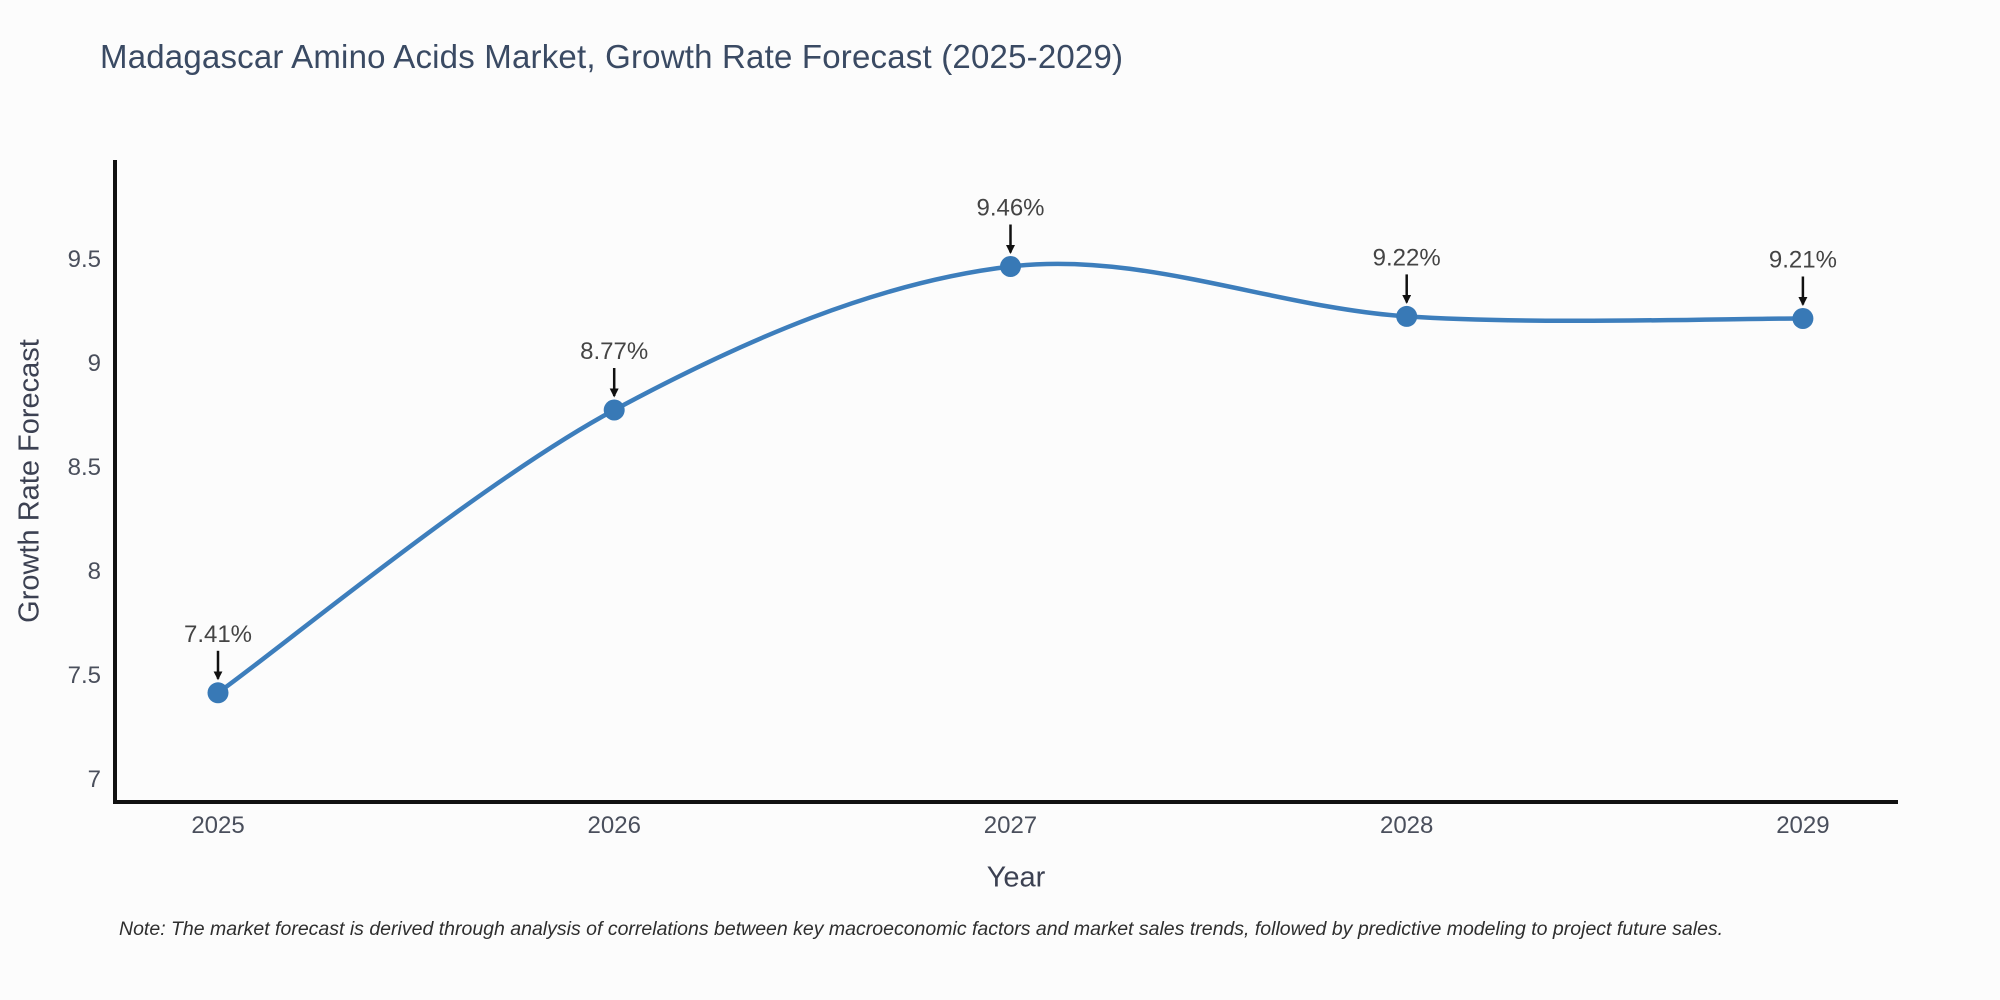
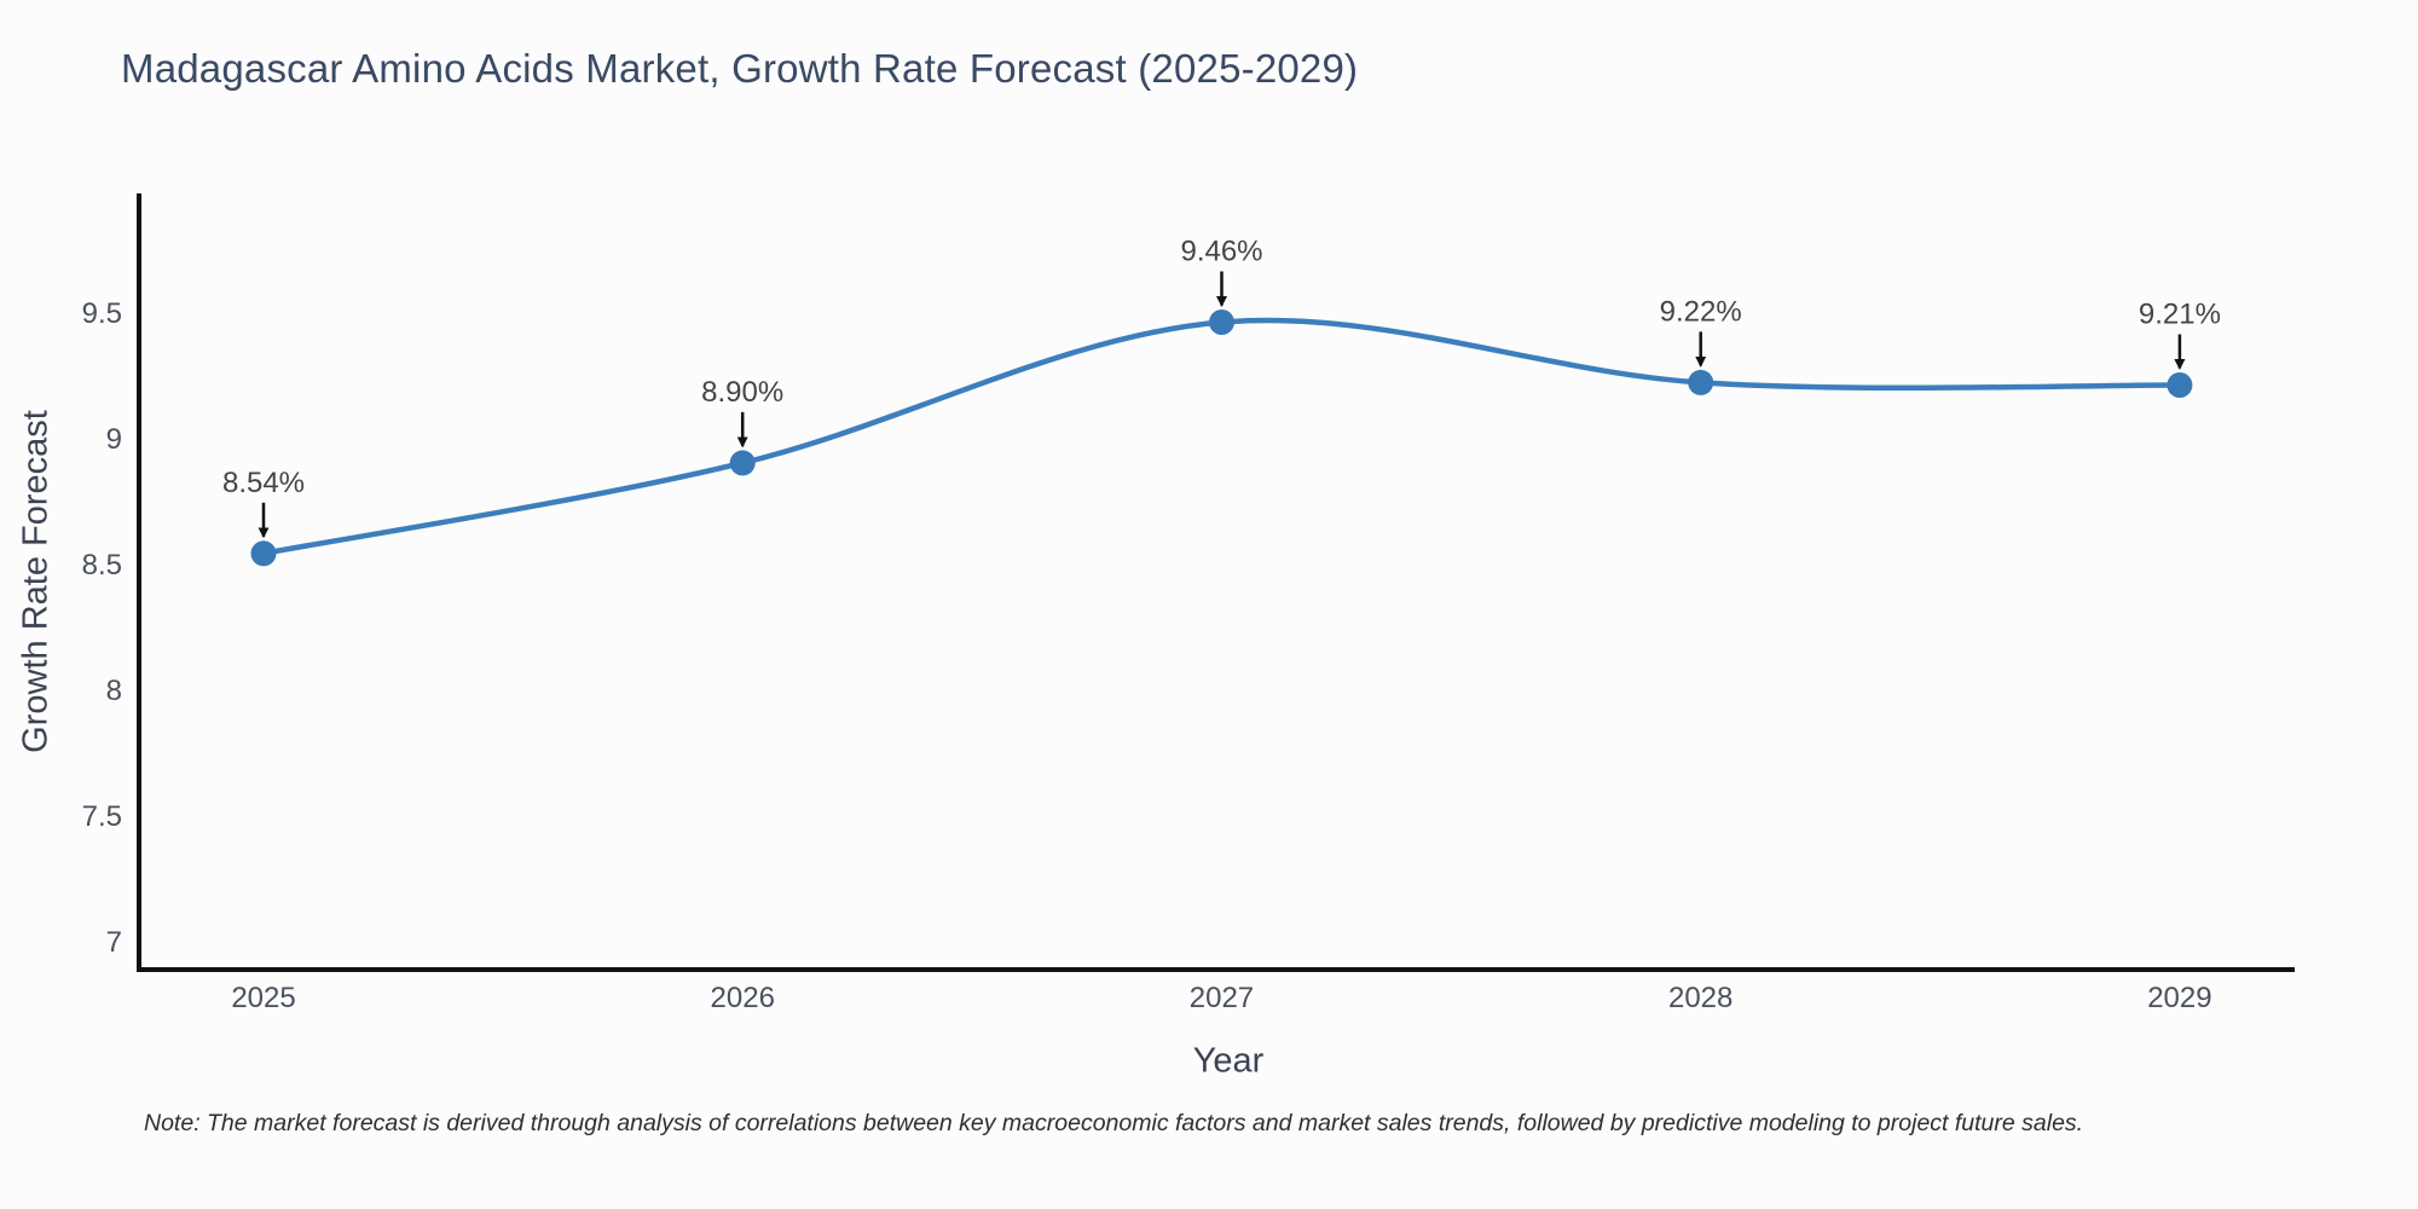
2025: 7.41% -> 8.54%
2026: 8.77% -> 8.90%
